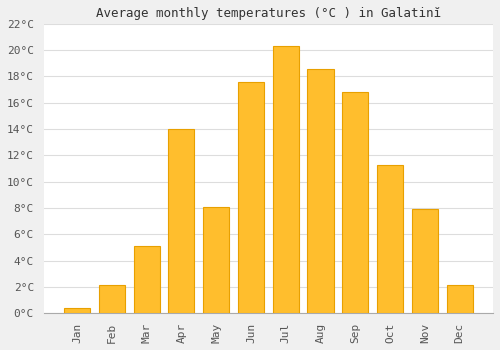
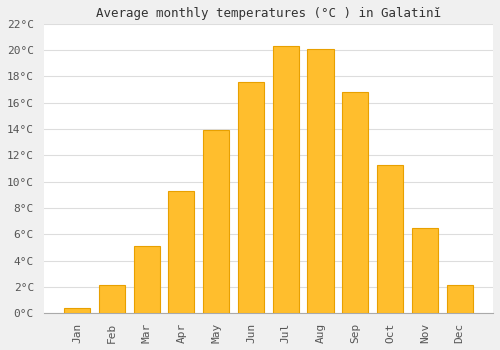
Apr: 14.0°C -> 9.3°C
May: 8.1°C -> 13.9°C
Aug: 18.6°C -> 20.1°C
Nov: 7.9°C -> 6.5°C
